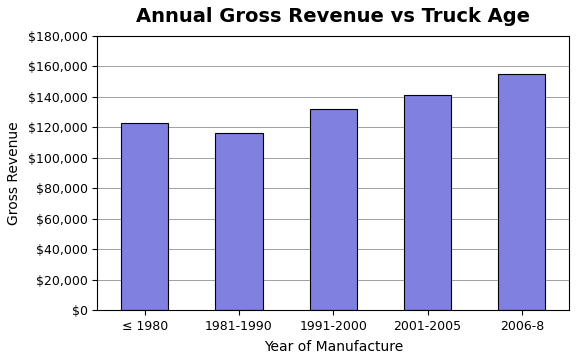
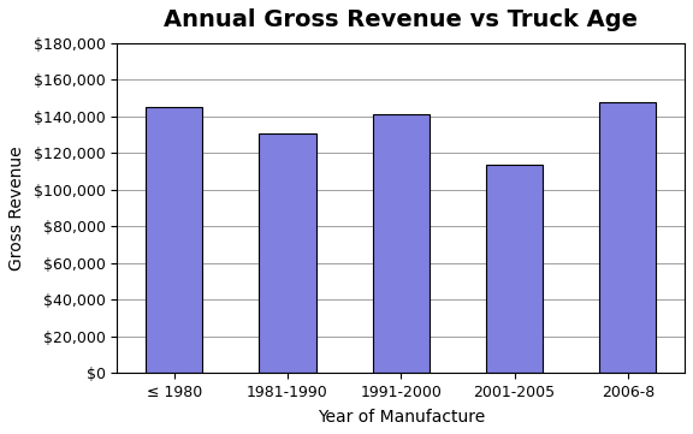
≤ 1980: $123,000 -> $145,000
1981-1990: $116,000 -> $131,000
1991-2000: $132,000 -> $141,000
2001-2005: $141,000 -> $114,000
2006-8: $155,000 -> $148,000
